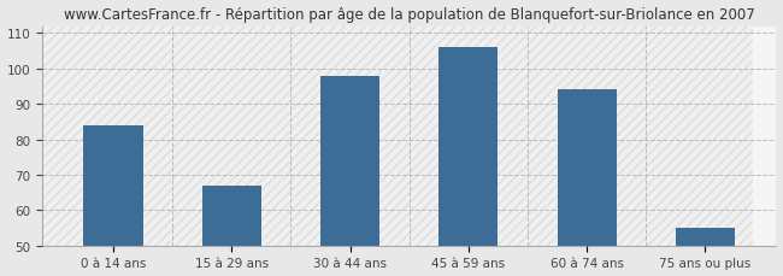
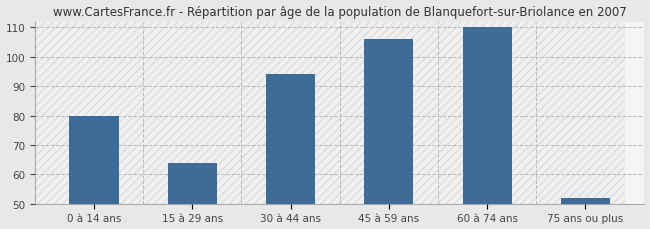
0 à 14 ans: 84 -> 80
15 à 29 ans: 67 -> 64
30 à 44 ans: 98 -> 94
60 à 74 ans: 94 -> 110
75 ans ou plus: 55 -> 52
